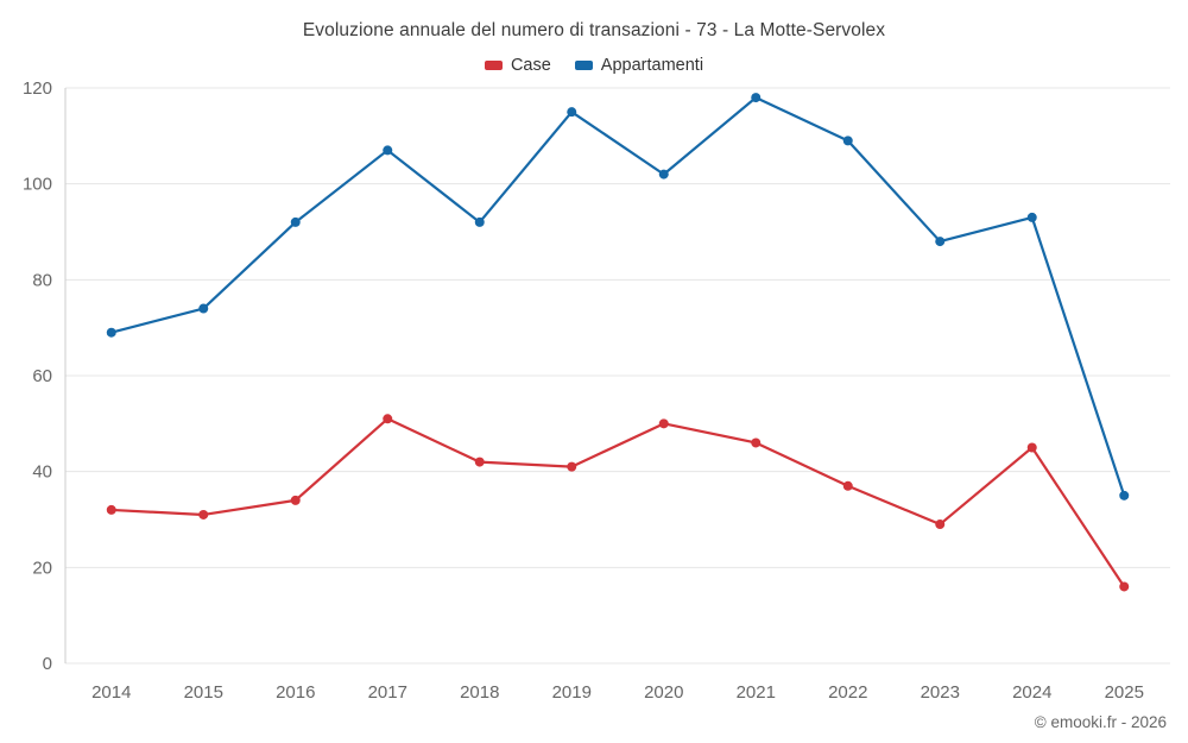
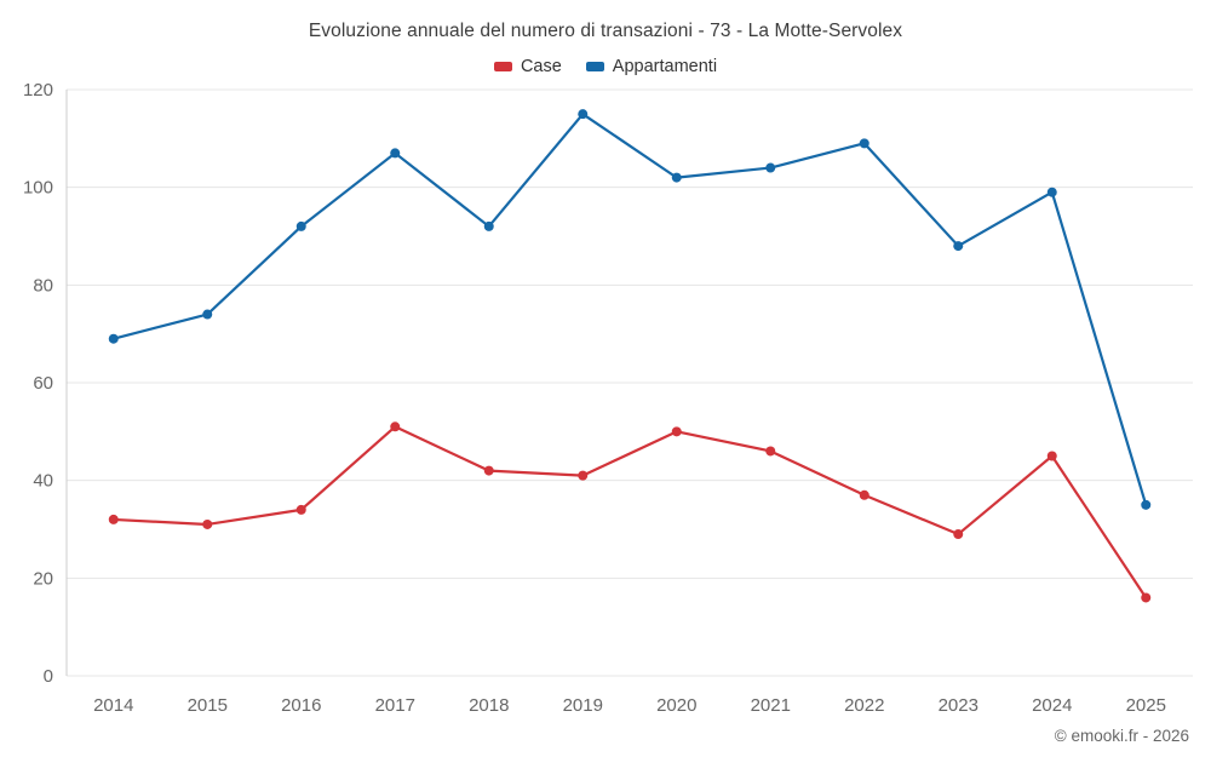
Appartamenti/2021: 118 -> 104
Appartamenti/2024: 93 -> 99
